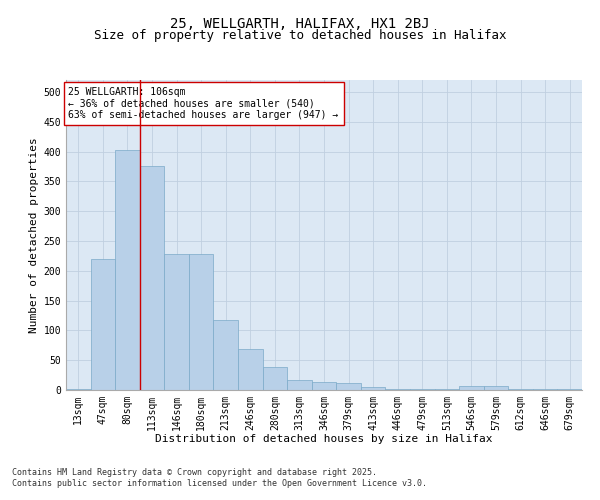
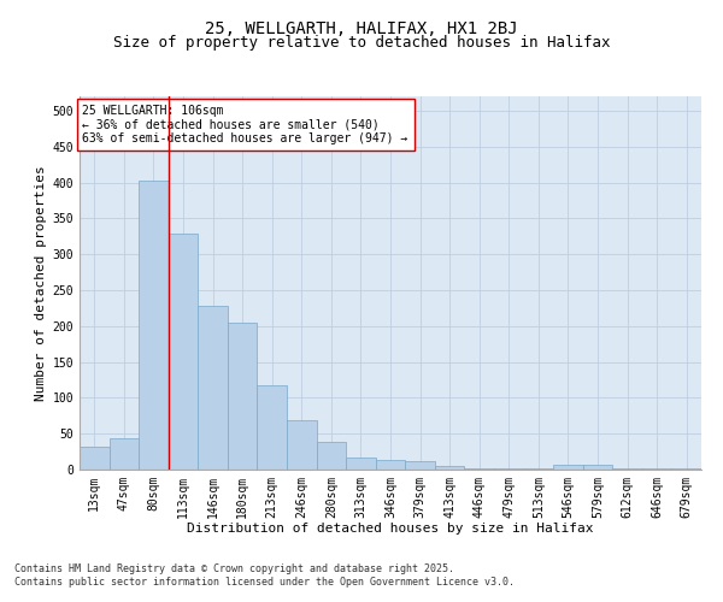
13sqm: 2 -> 32
47sqm: 220 -> 44
113sqm: 375 -> 328
180sqm: 228 -> 204
